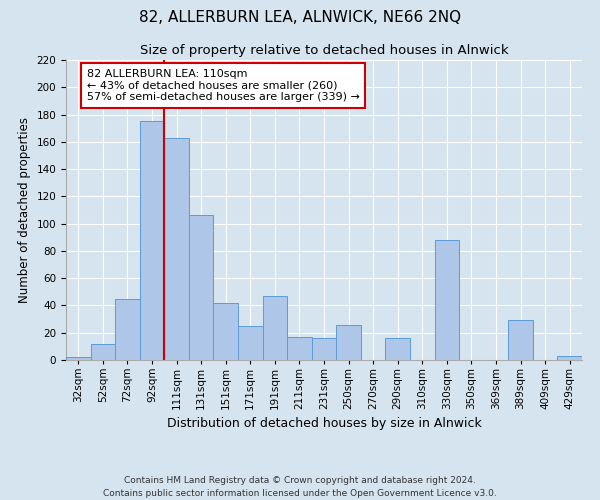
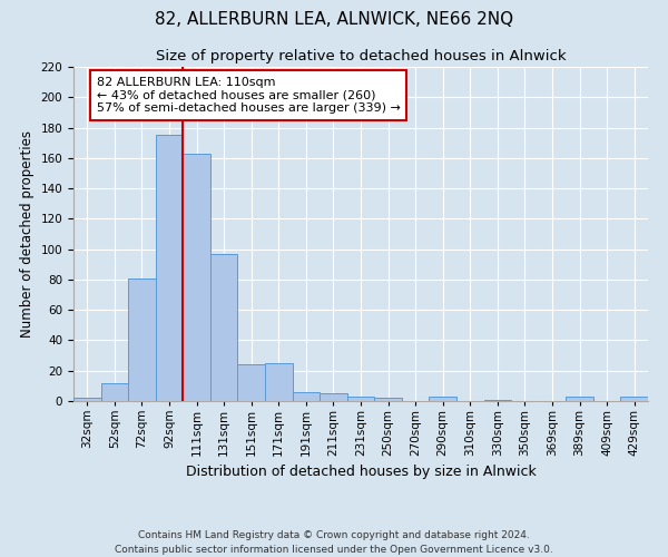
72sqm: 45 -> 81
131sqm: 106 -> 97
151sqm: 42 -> 24
191sqm: 47 -> 6
211sqm: 17 -> 5
231sqm: 16 -> 3
250sqm: 26 -> 2
290sqm: 16 -> 3
330sqm: 88 -> 1
389sqm: 29 -> 3
